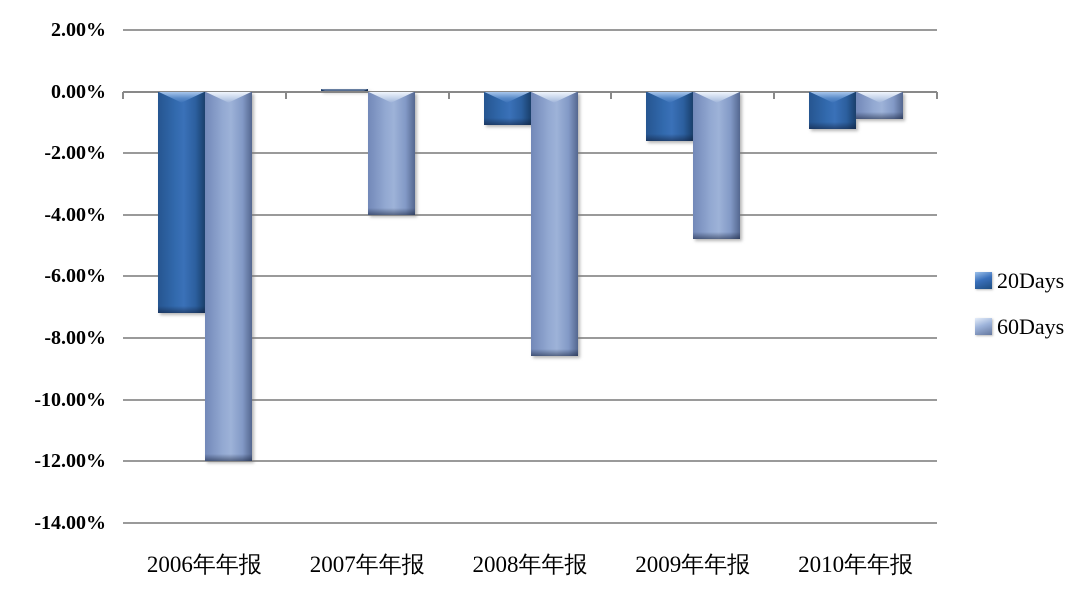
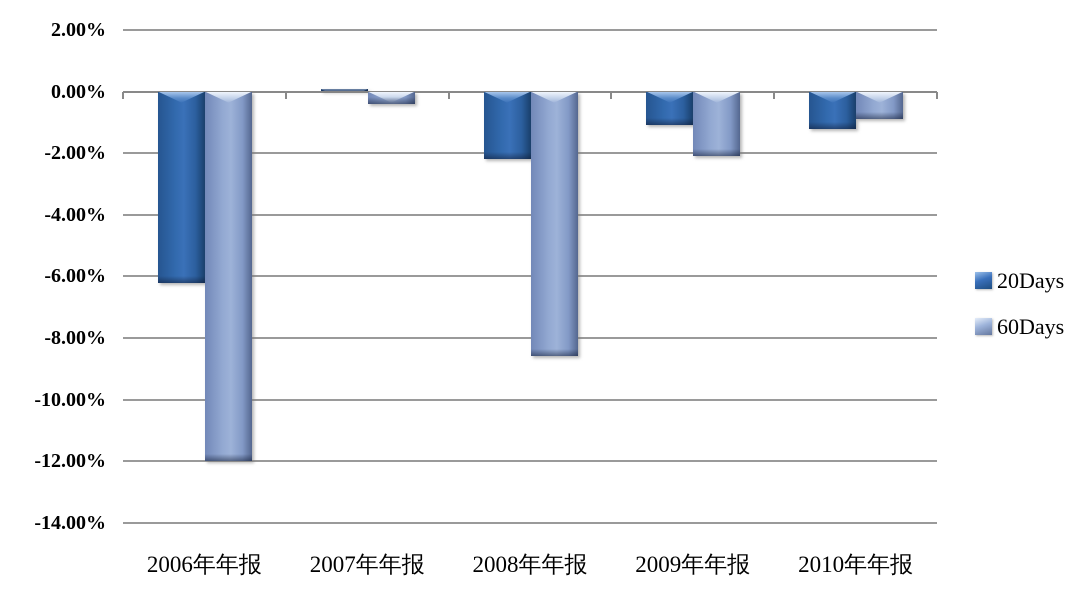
20Days/2006年年报: -7.2% -> -6.2%
60Days/2007年年报: -4.0% -> -0.4%
20Days/2008年年报: -1.1% -> -2.2%
20Days/2009年年报: -1.6% -> -1.1%
60Days/2009年年报: -4.8% -> -2.1%
